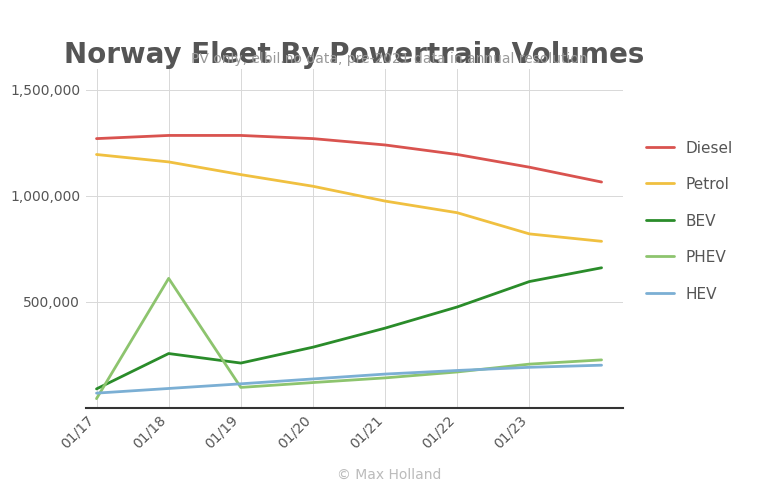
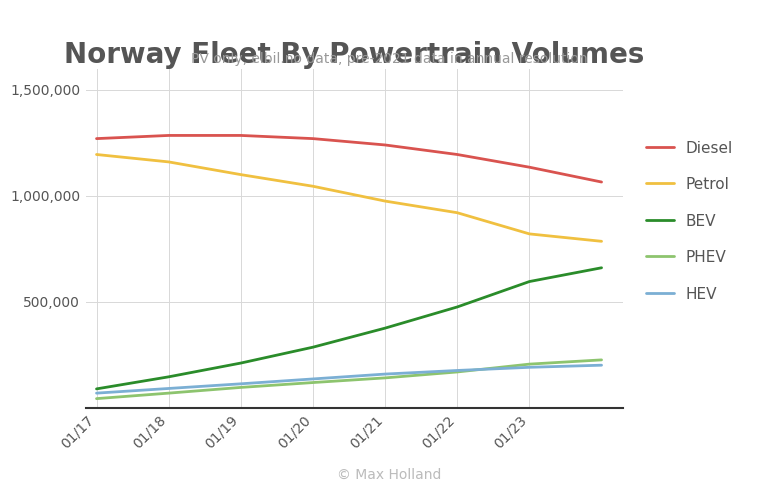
BEV/01/18: 255,000 -> 145,000
PHEV/01/18: 610,000 -> 68,000
